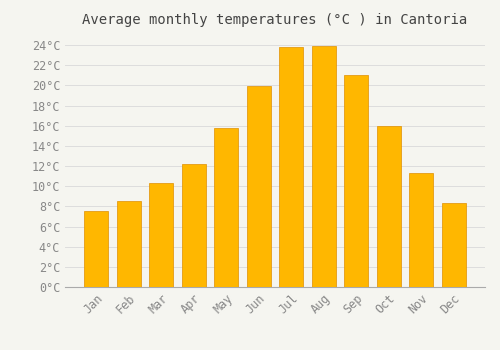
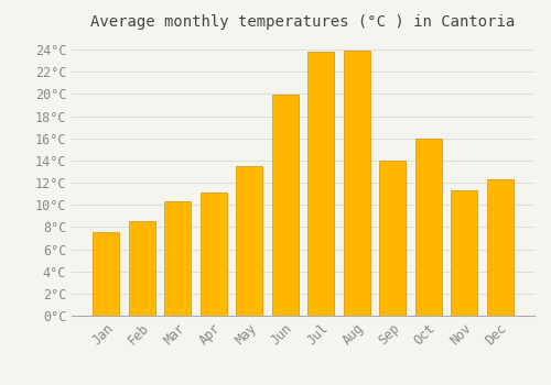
Apr: 12.2°C -> 11.1°C
May: 15.8°C -> 13.5°C
Sep: 21.0°C -> 14.0°C
Dec: 8.3°C -> 12.3°C
